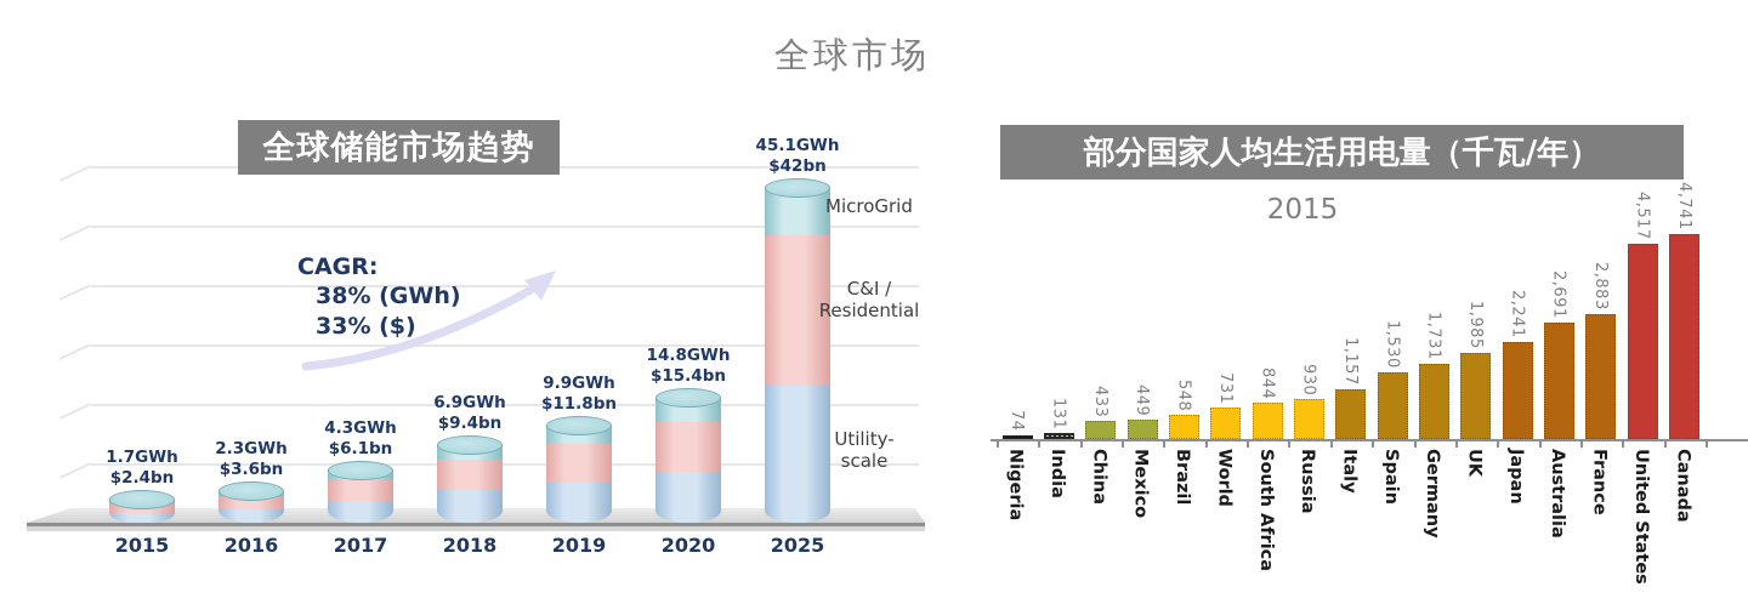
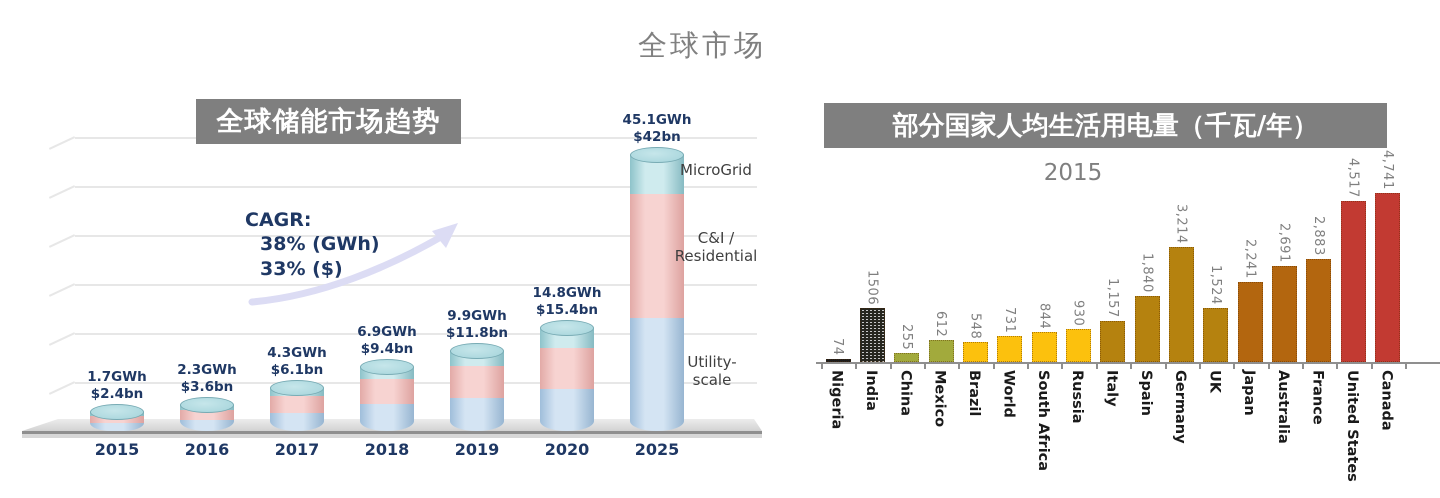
部分国家人均生活用电量（千瓦/年）/India: 131 -> 1506
部分国家人均生活用电量（千瓦/年）/China: 433 -> 255
部分国家人均生活用电量（千瓦/年）/Mexico: 449 -> 612
部分国家人均生活用电量（千瓦/年）/Spain: 1,530 -> 1,840
部分国家人均生活用电量（千瓦/年）/Germany: 1,731 -> 3,214
部分国家人均生活用电量（千瓦/年）/UK: 1,985 -> 1,524
